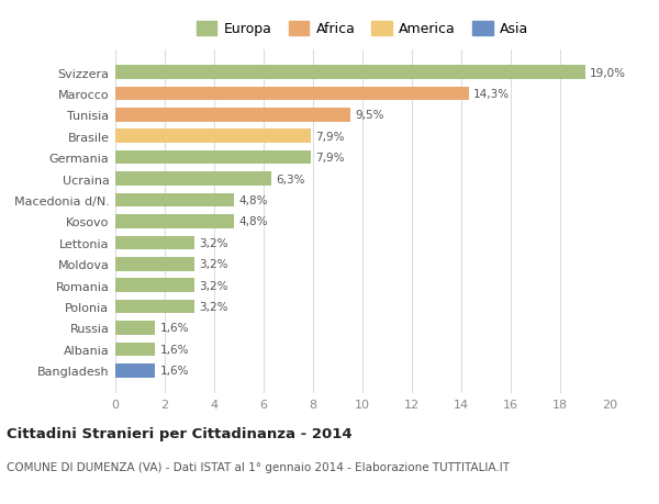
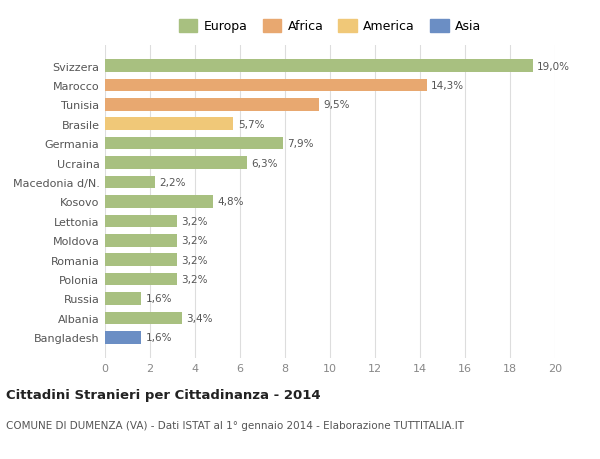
Brasile: 7,9% -> 5,7%
Macedonia d/N.: 4,8% -> 2,2%
Albania: 1,6% -> 3,4%
